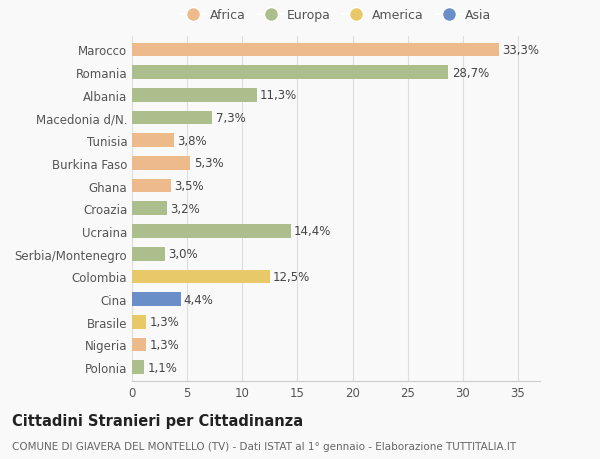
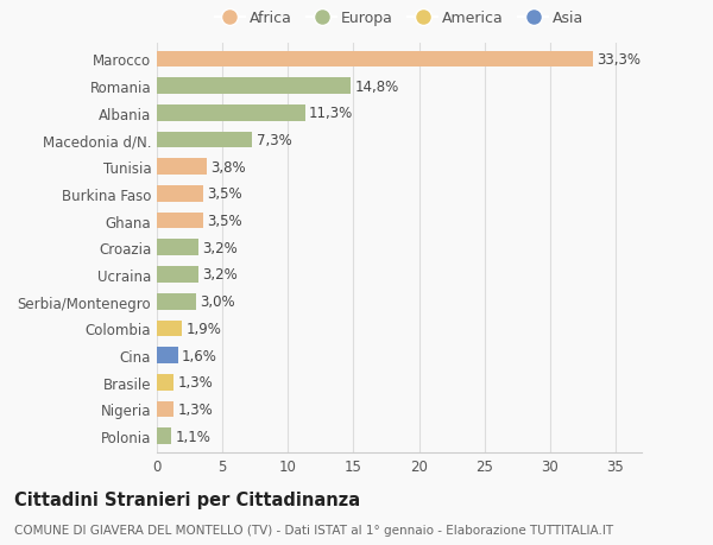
Romania: 28,7% -> 14,8%
Burkina Faso: 5,3% -> 3,5%
Ucraina: 14,4% -> 3,2%
Colombia: 12,5% -> 1,9%
Cina: 4,4% -> 1,6%
